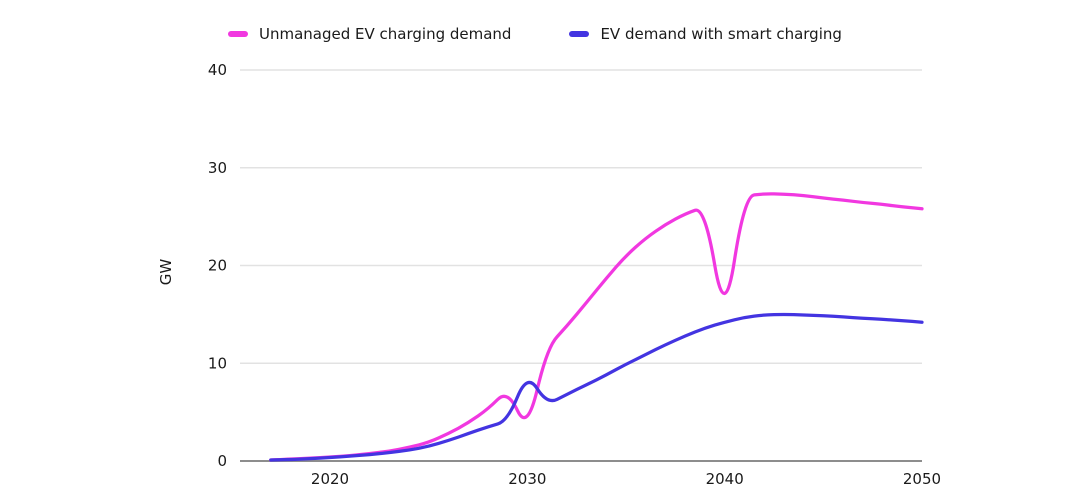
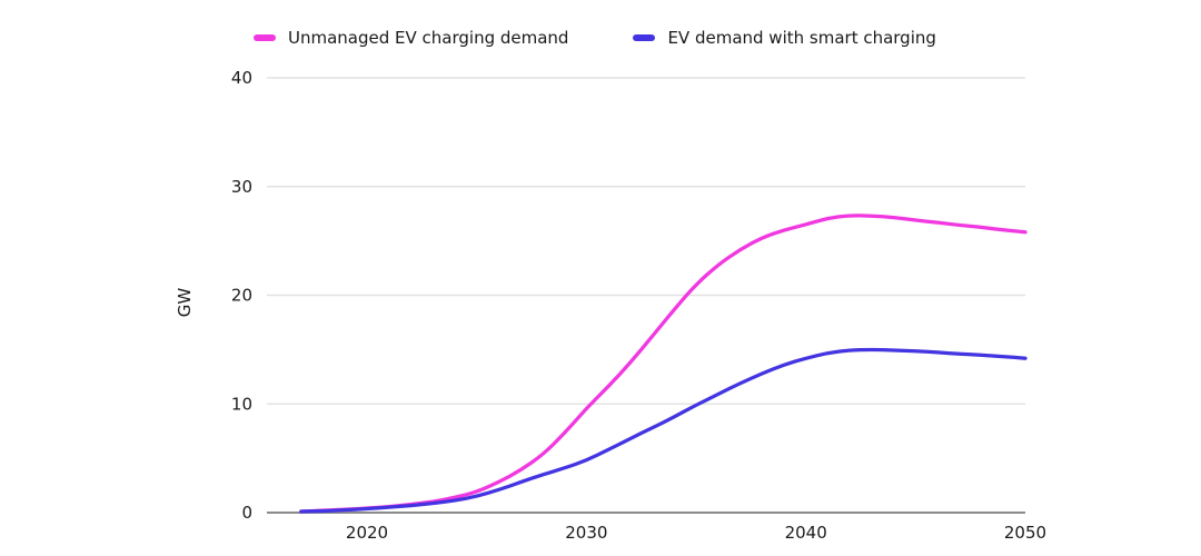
Unmanaged EV charging demand/2030: 3 -> 10
EV demand with smart charging/2030: 9 -> 5
Unmanaged EV charging demand/2040: 14 -> 26
